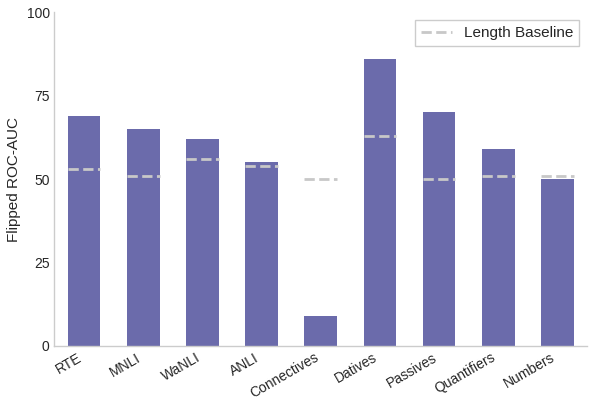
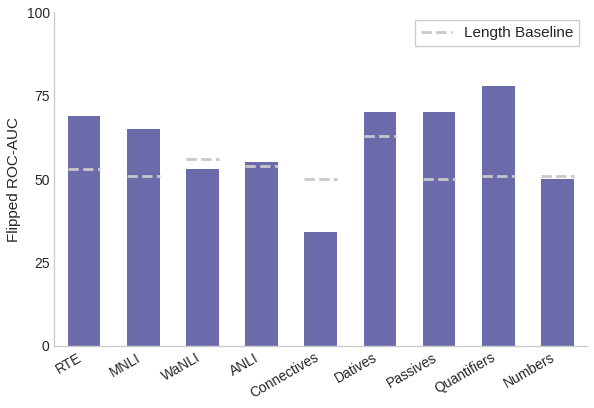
WaNLI: 62 -> 53
Connectives: 9 -> 34
Datives: 86 -> 70
Quantifiers: 59 -> 78
